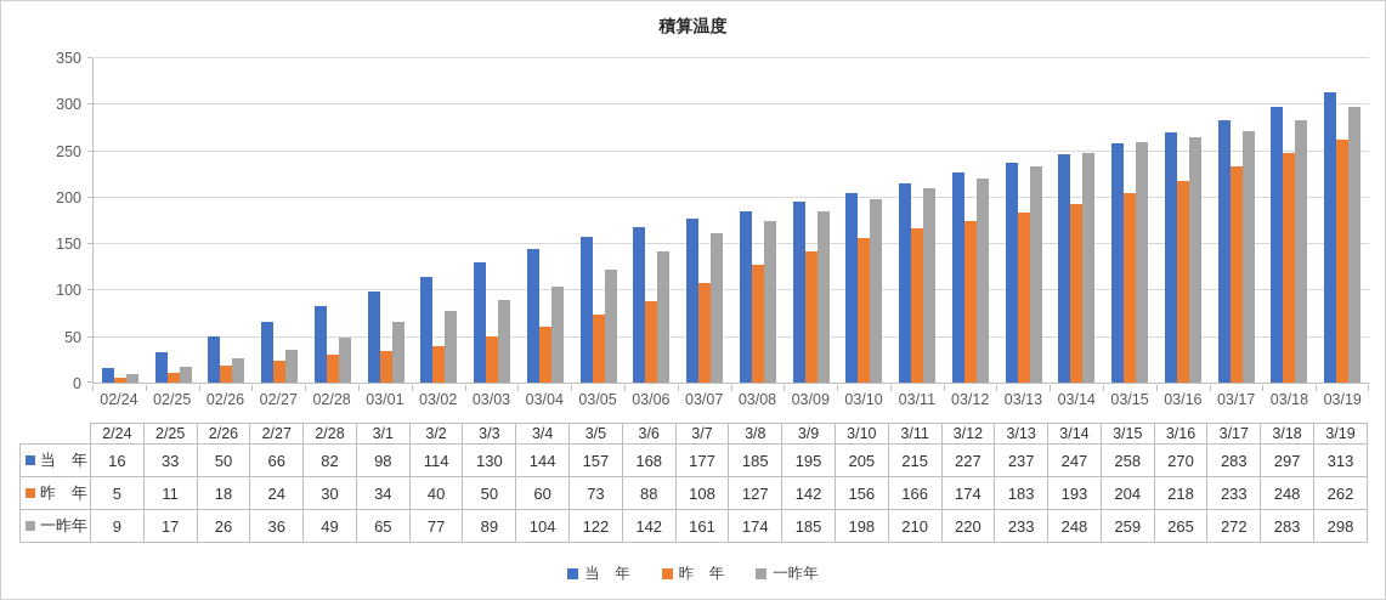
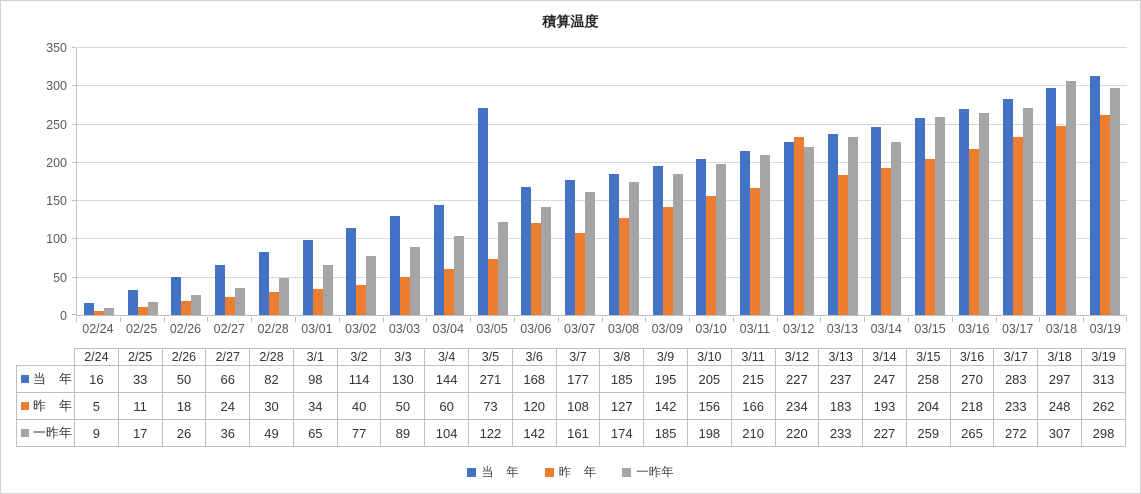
当 年/03/05: 157 -> 271
昨 年/03/06: 88 -> 120
昨 年/03/12: 174 -> 234
一昨年/03/14: 248 -> 227
一昨年/03/18: 283 -> 307
